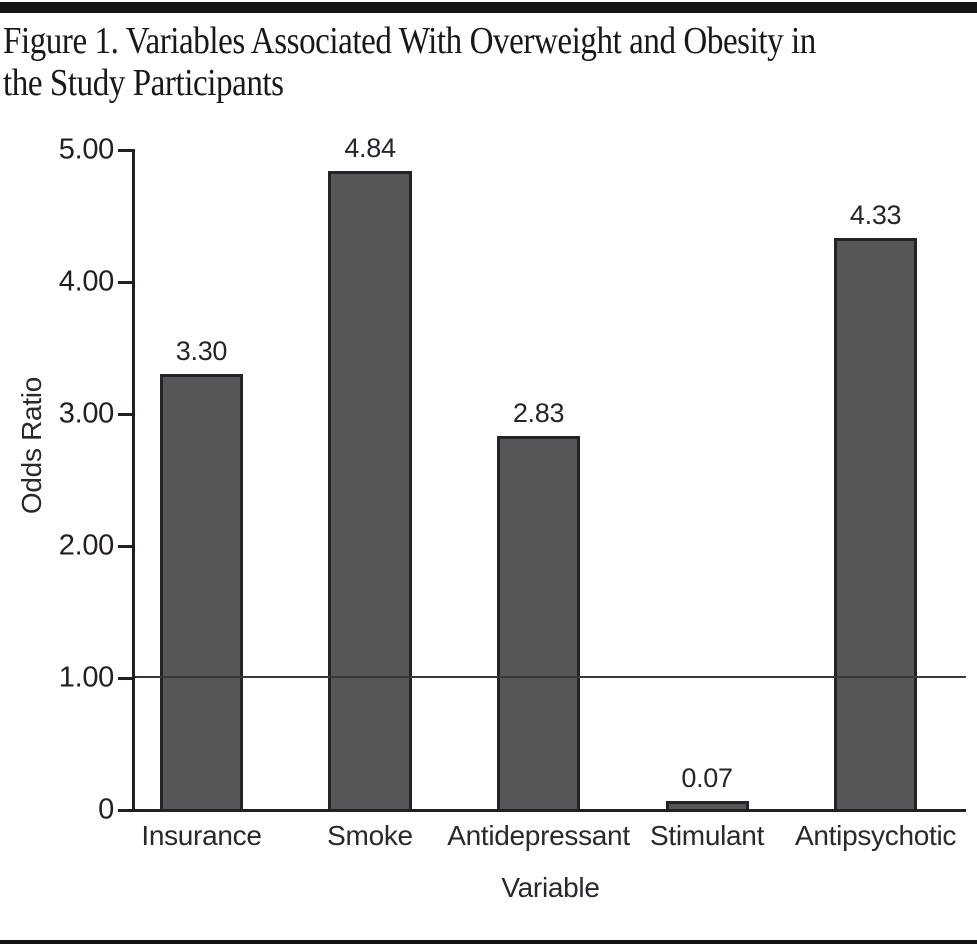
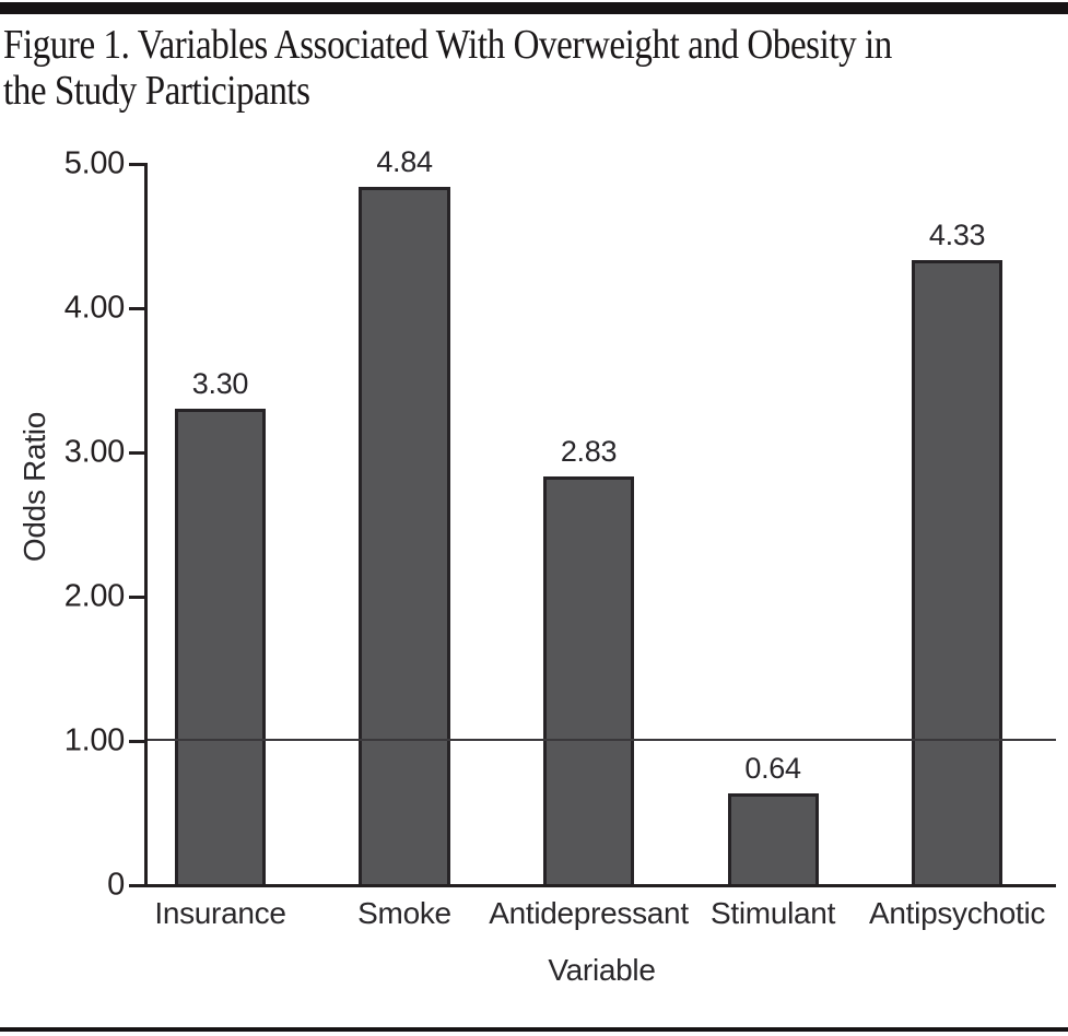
Stimulant: 0.07 -> 0.64
